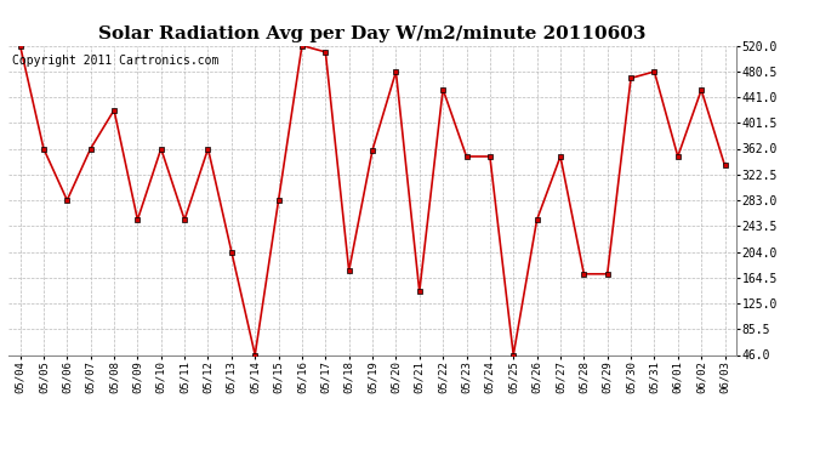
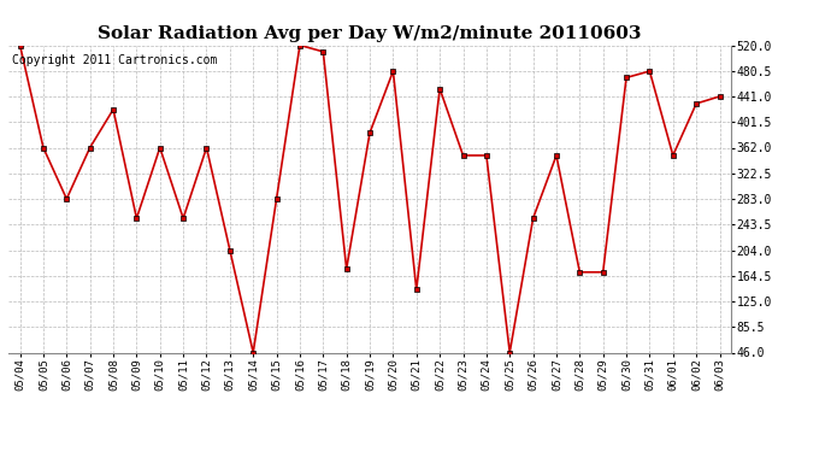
05/19: 360 -> 385
06/02: 452 -> 430
06/03: 336 -> 441
